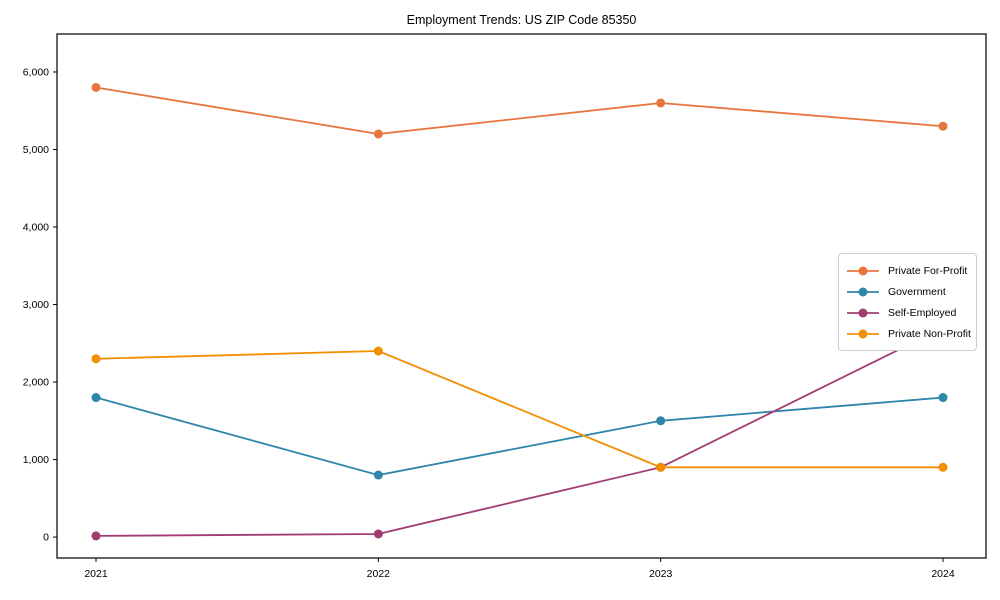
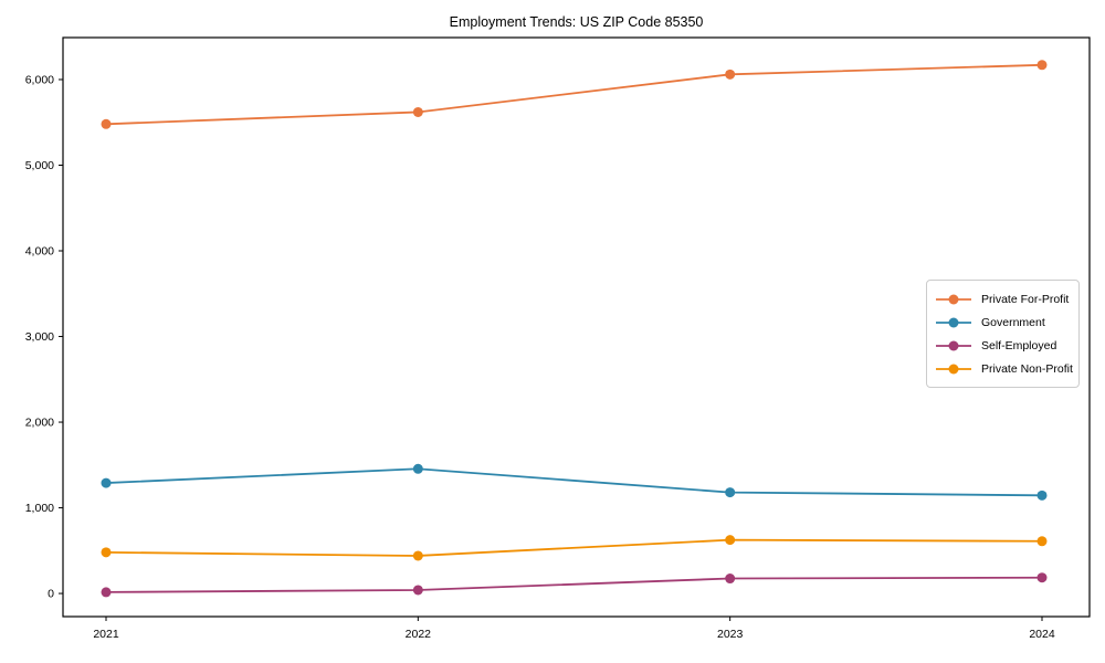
Private For-Profit/2021: 5800 -> 5500
Government/2021: 1800 -> 1300
Private Non-Profit/2021: 2300 -> 500
Private For-Profit/2022: 5200 -> 5600
Government/2022: 800 -> 1500
Private Non-Profit/2022: 2400 -> 400
Private For-Profit/2023: 5600 -> 6100
Government/2023: 1500 -> 1200
Self-Employed/2023: 900 -> 200
Private Non-Profit/2023: 900 -> 600
Private For-Profit/2024: 5300 -> 6200
Government/2024: 1800 -> 1100
Self-Employed/2024: 2700 -> 200
Private Non-Profit/2024: 900 -> 600
